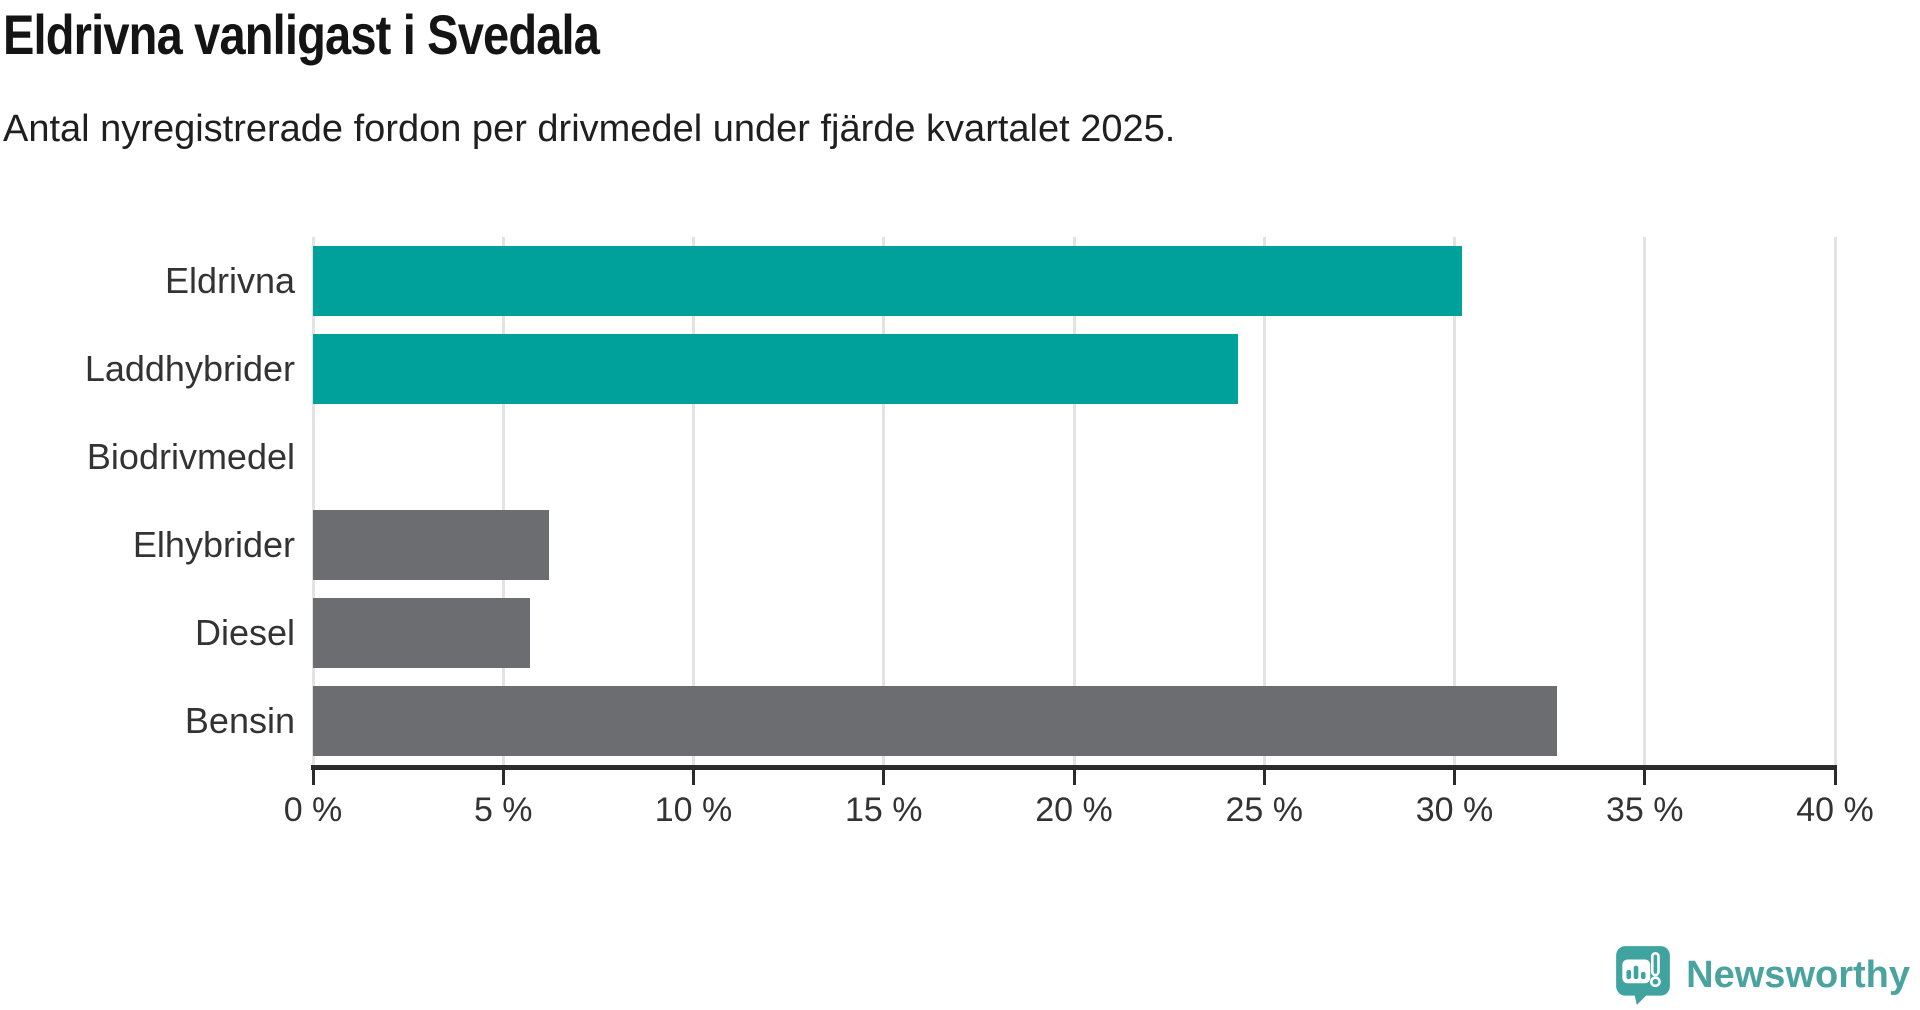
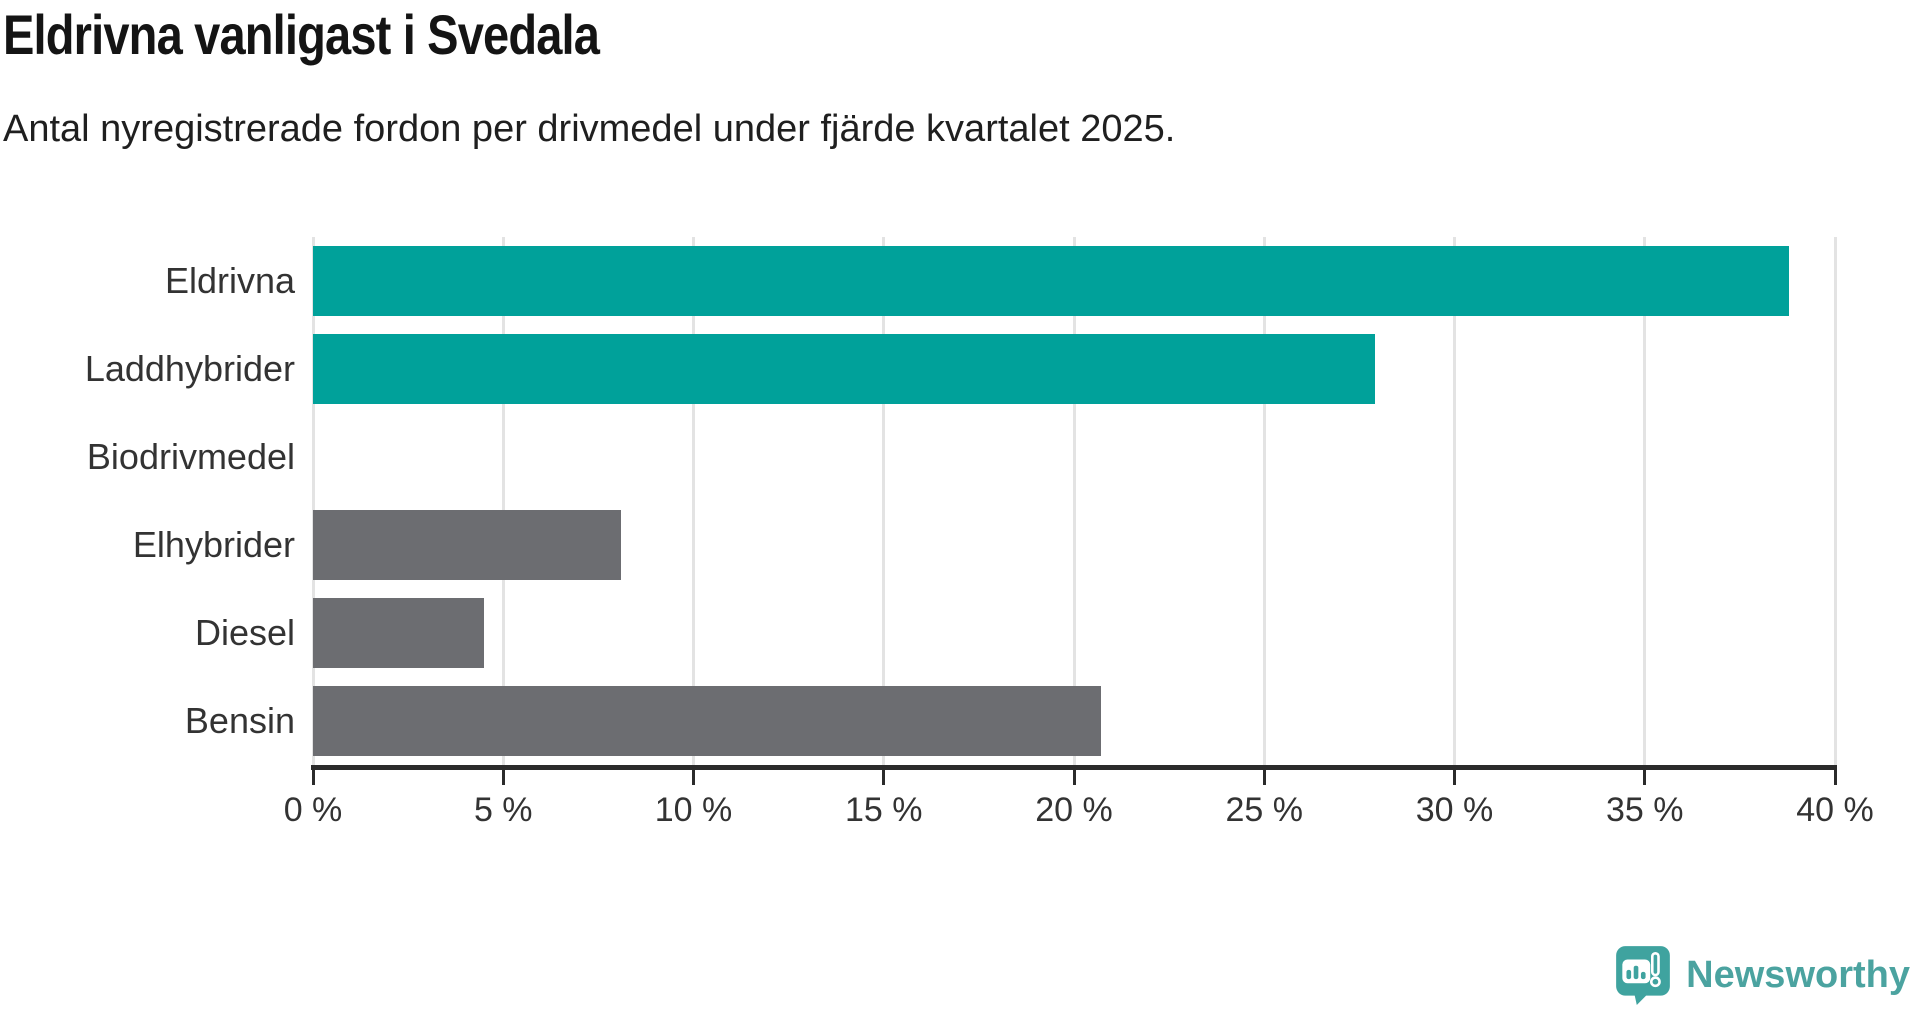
Eldrivna: 30.2% -> 38.8%
Laddhybrider: 24.3% -> 27.9%
Elhybrider: 6.2% -> 8.1%
Diesel: 5.7% -> 4.5%
Bensin: 32.7% -> 20.7%
